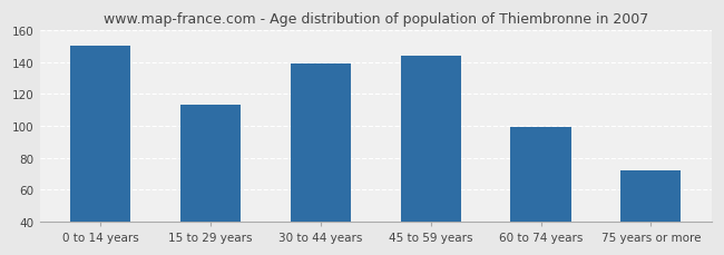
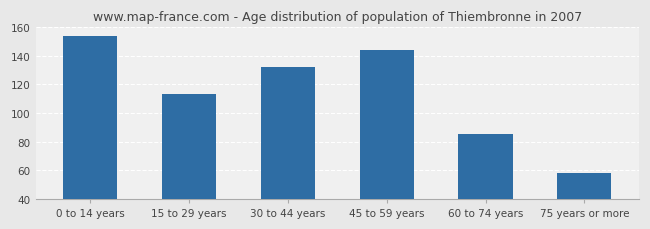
0 to 14 years: 150 -> 154
30 to 44 years: 139 -> 132
60 to 74 years: 99 -> 85
75 years or more: 72 -> 58
